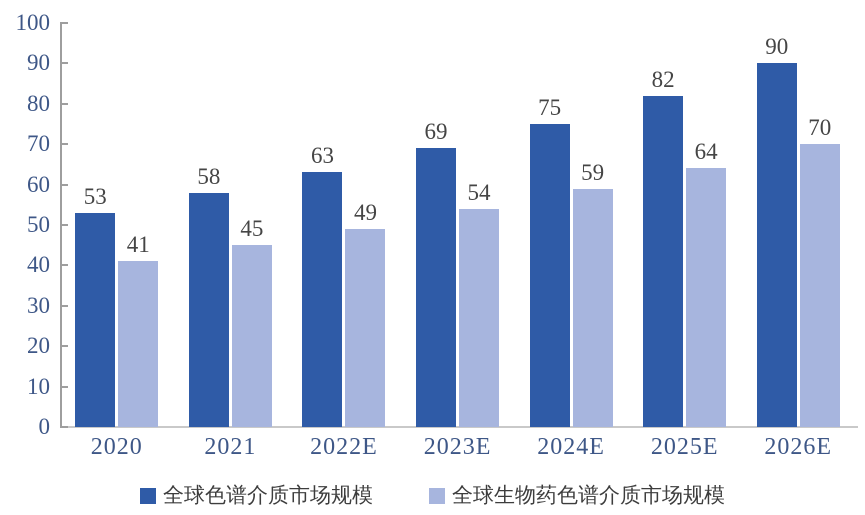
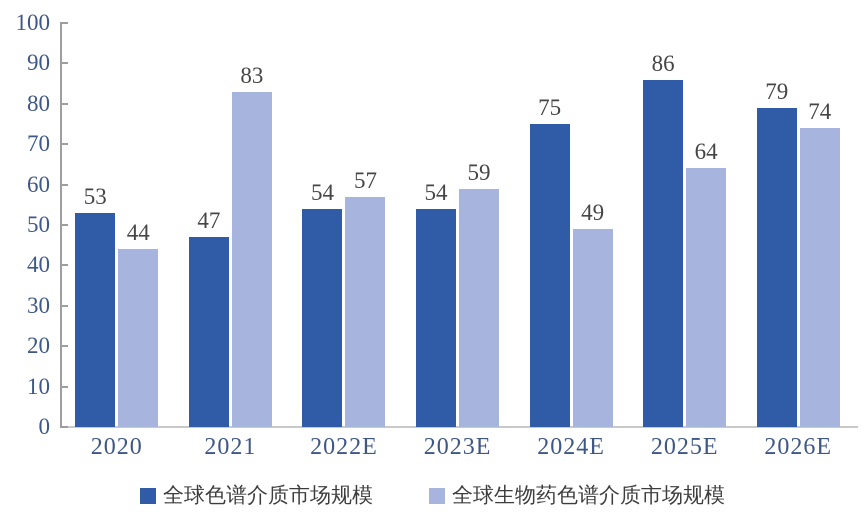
全球生物药色谱介质市场规模/2020: 41 -> 44
全球色谱介质市场规模/2021: 58 -> 47
全球生物药色谱介质市场规模/2021: 45 -> 83
全球色谱介质市场规模/2022E: 63 -> 54
全球生物药色谱介质市场规模/2022E: 49 -> 57
全球色谱介质市场规模/2023E: 69 -> 54
全球生物药色谱介质市场规模/2023E: 54 -> 59
全球生物药色谱介质市场规模/2024E: 59 -> 49
全球色谱介质市场规模/2025E: 82 -> 86
全球色谱介质市场规模/2026E: 90 -> 79
全球生物药色谱介质市场规模/2026E: 70 -> 74
